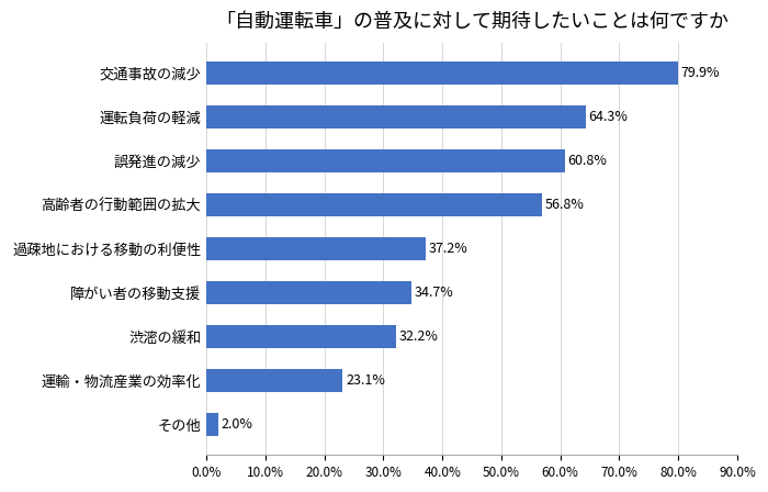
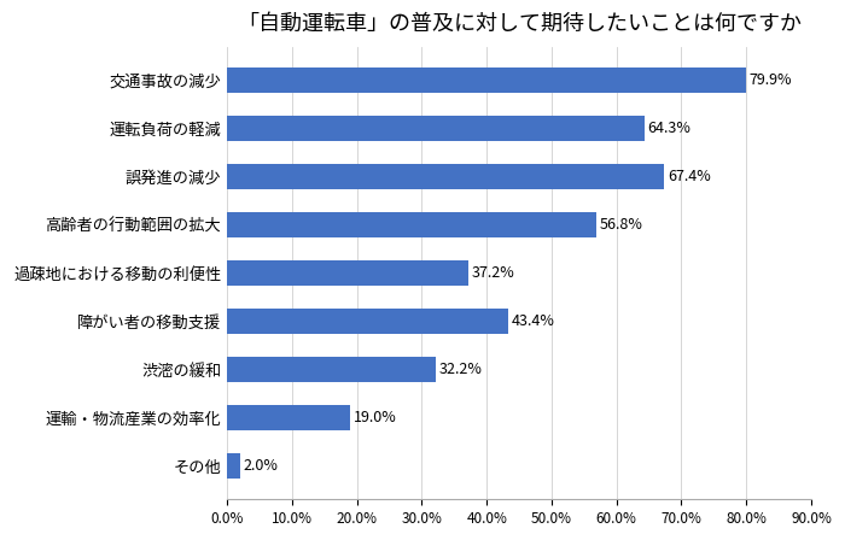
誤発進の減少: 60.8% -> 67.4%
障がい者の移動支援: 34.7% -> 43.4%
運輸・物流産業の効率化: 23.1% -> 19.0%
